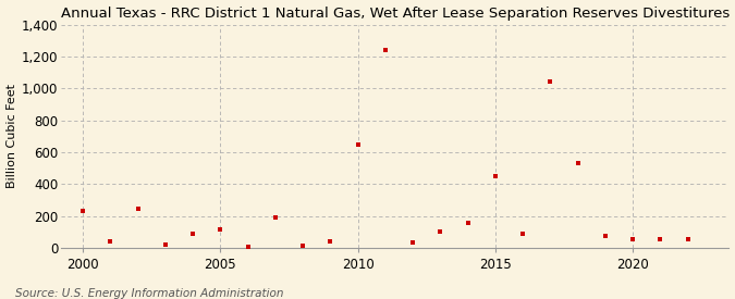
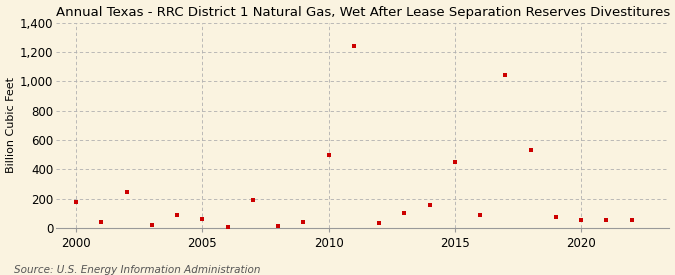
2000: 230 -> 180
2005: 120 -> 60
2010: 650 -> 500
